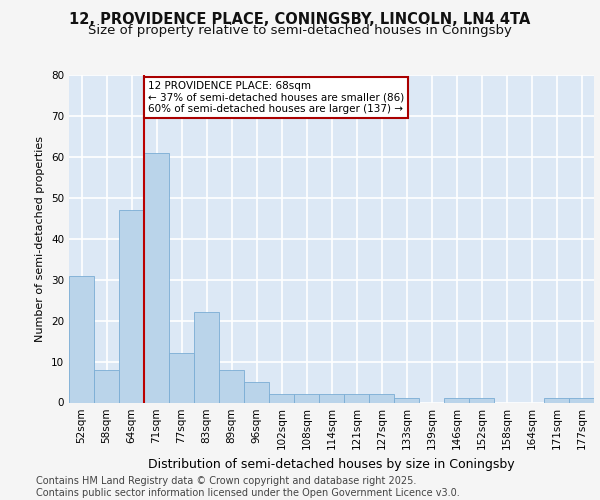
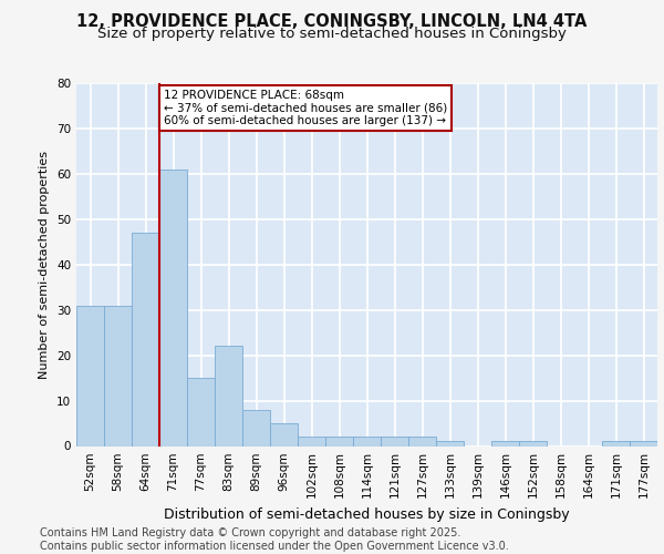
58sqm: 8 -> 31
77sqm: 12 -> 15
